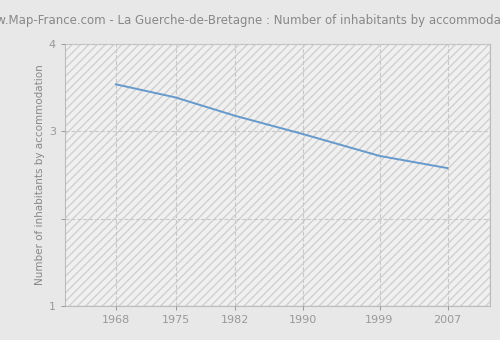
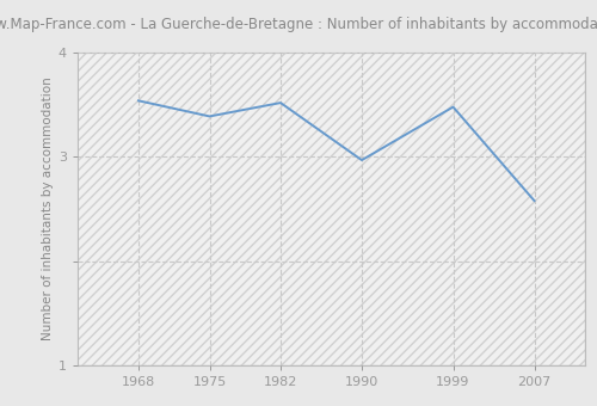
1982: 3.18 -> 3.52
1999: 2.72 -> 3.48
